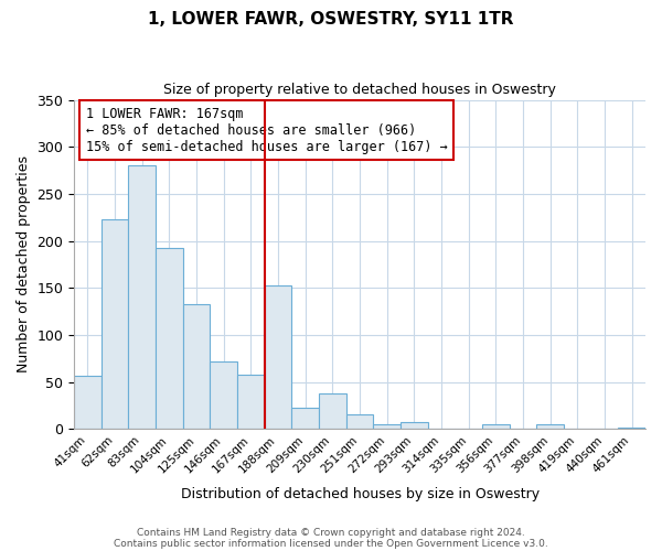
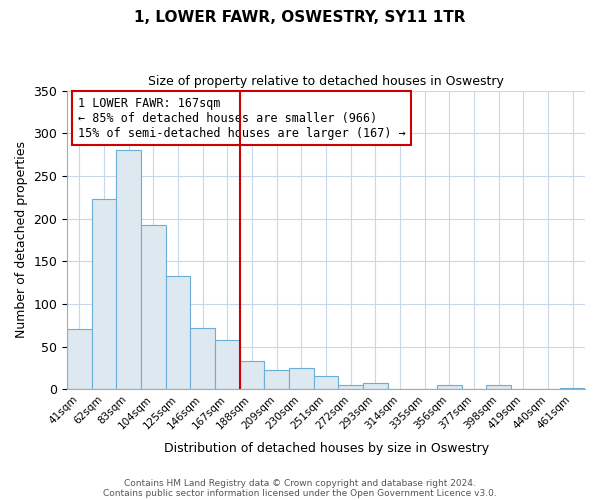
41sqm: 56 -> 70
188sqm: 152 -> 33
230sqm: 38 -> 25
